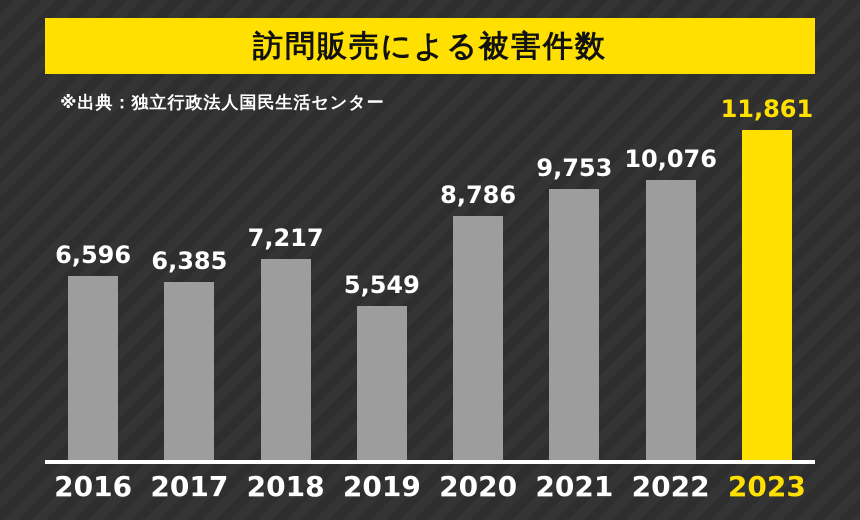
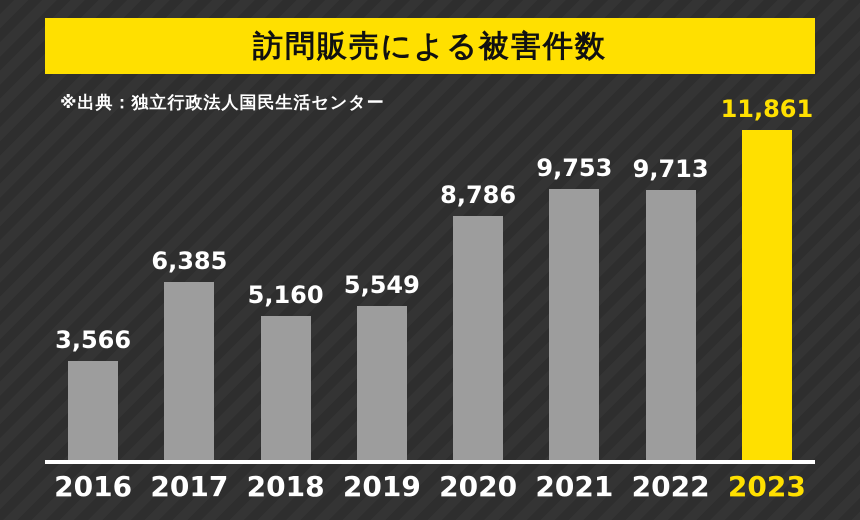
2016: 6,596 -> 3,566
2018: 7,217 -> 5,160
2022: 10,076 -> 9,713
